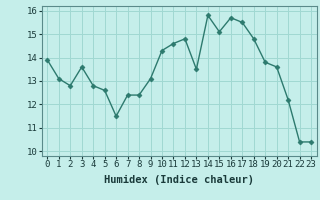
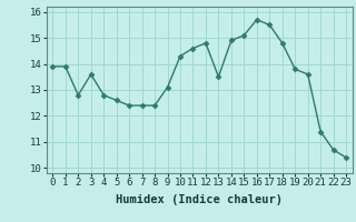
1: 13.1 -> 13.9
6: 11.5 -> 12.4
14: 15.8 -> 14.9
21: 12.2 -> 11.4
22: 10.4 -> 10.7
